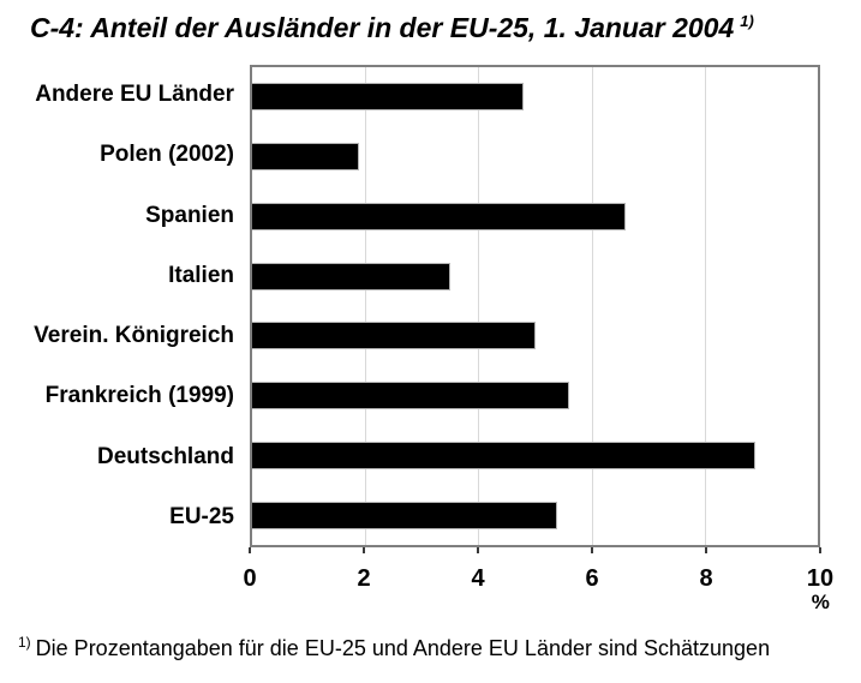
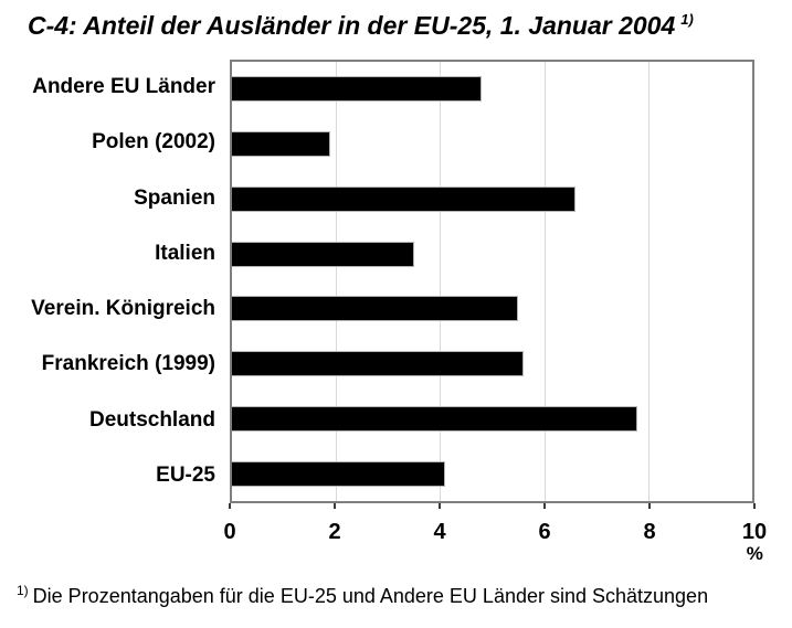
Verein. Königreich: 5.0 -> 5.5
Deutschland: 8.9 -> 7.8
EU-25: 5.4 -> 4.1
